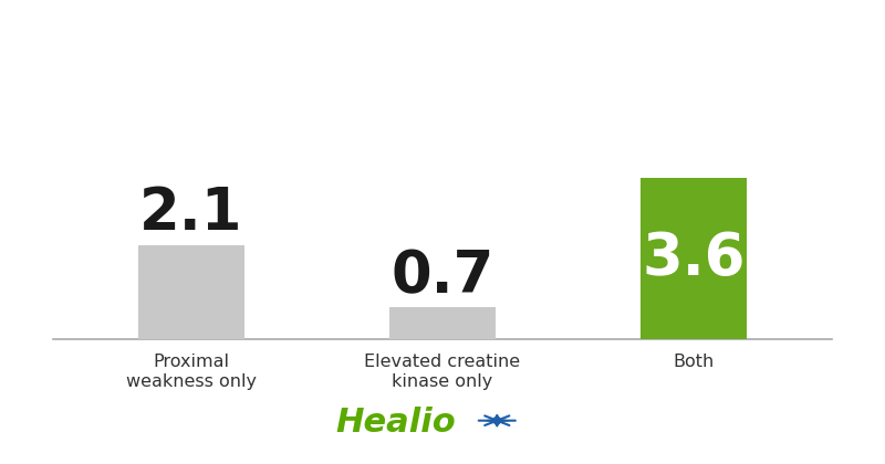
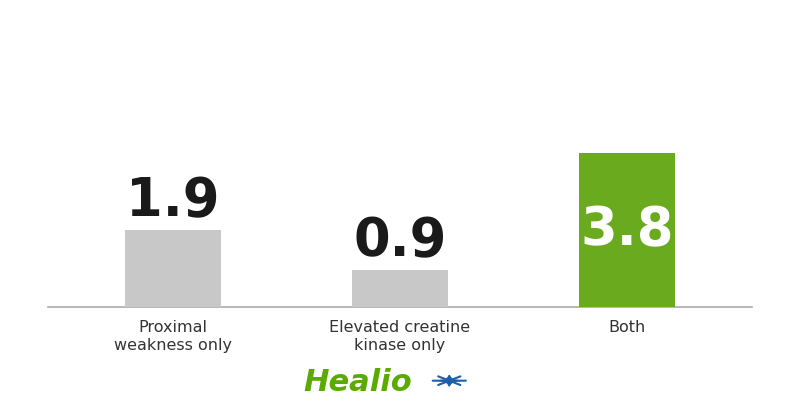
Proximal weakness only: 2.1 -> 1.9
Elevated creatine kinase only: 0.7 -> 0.9
Both: 3.6 -> 3.8
